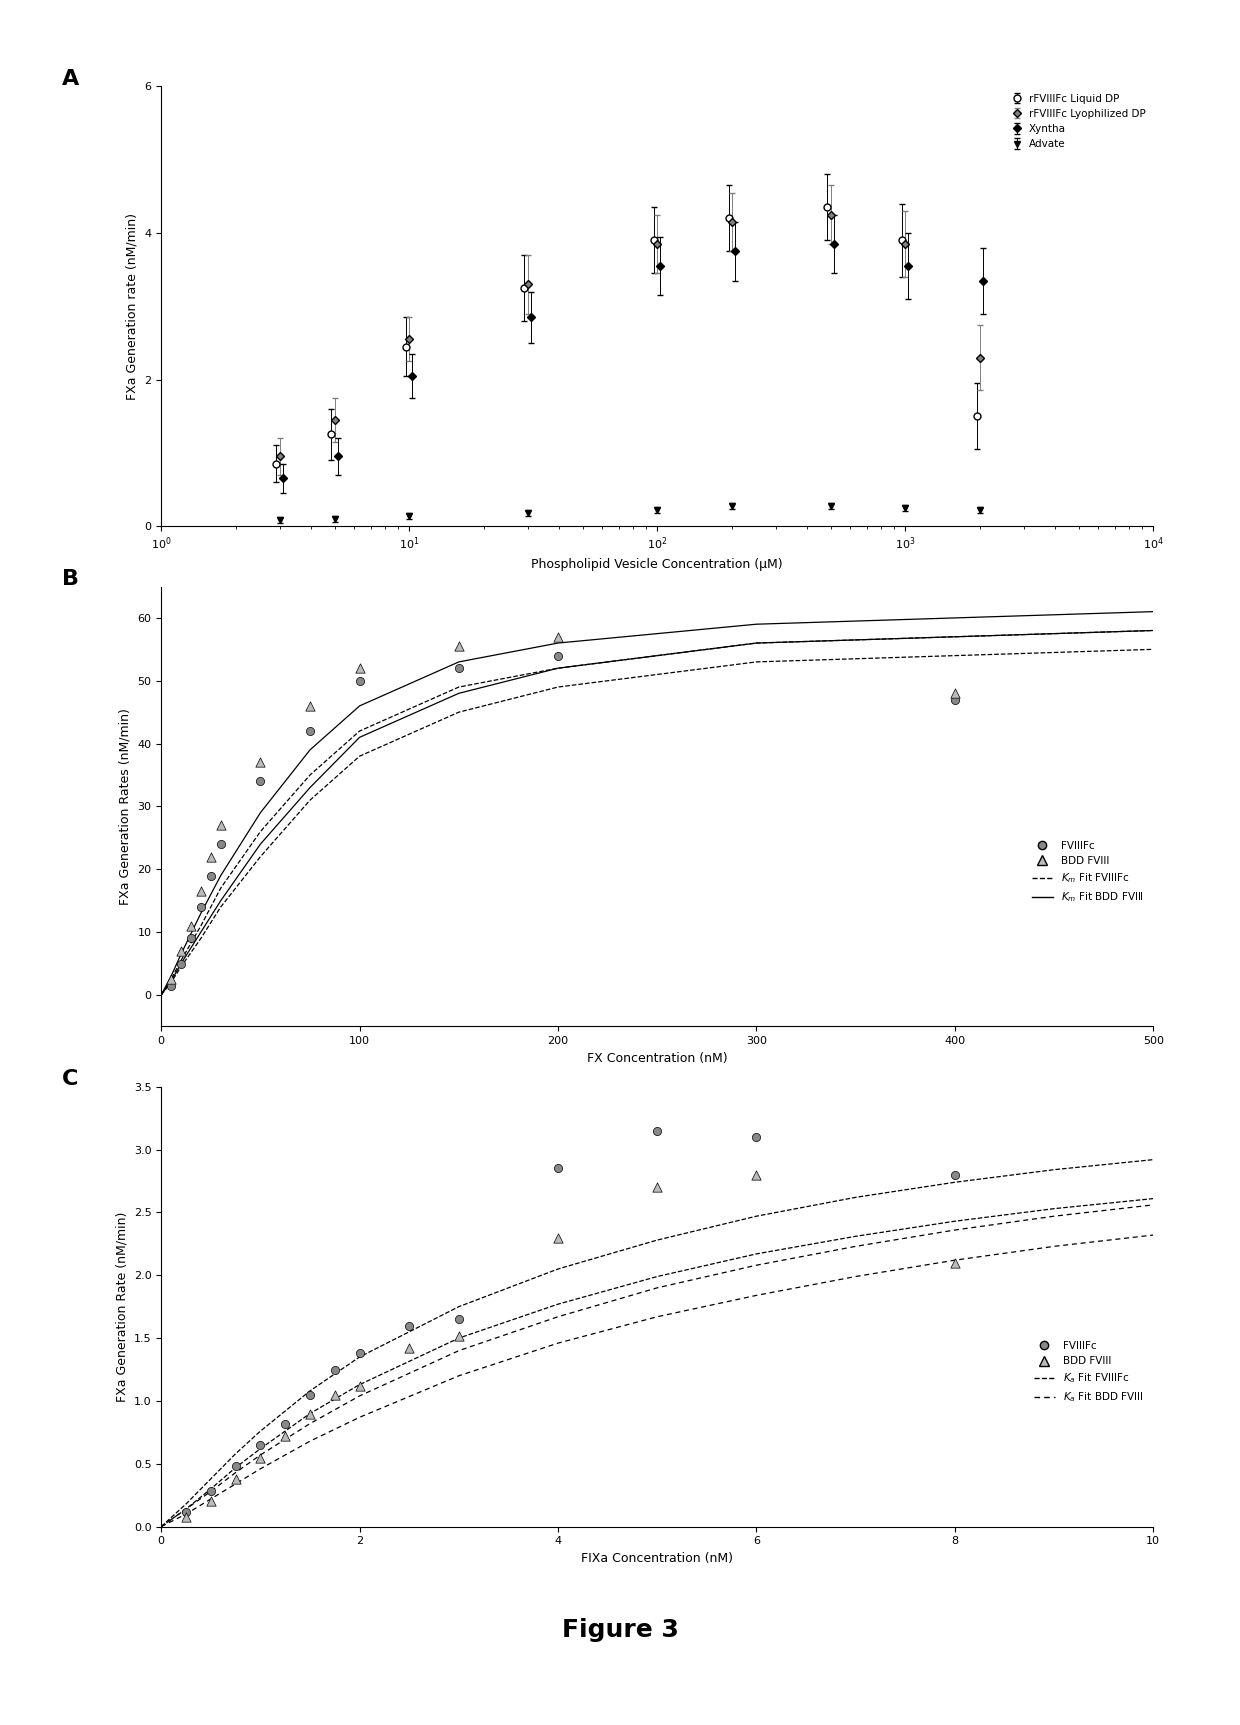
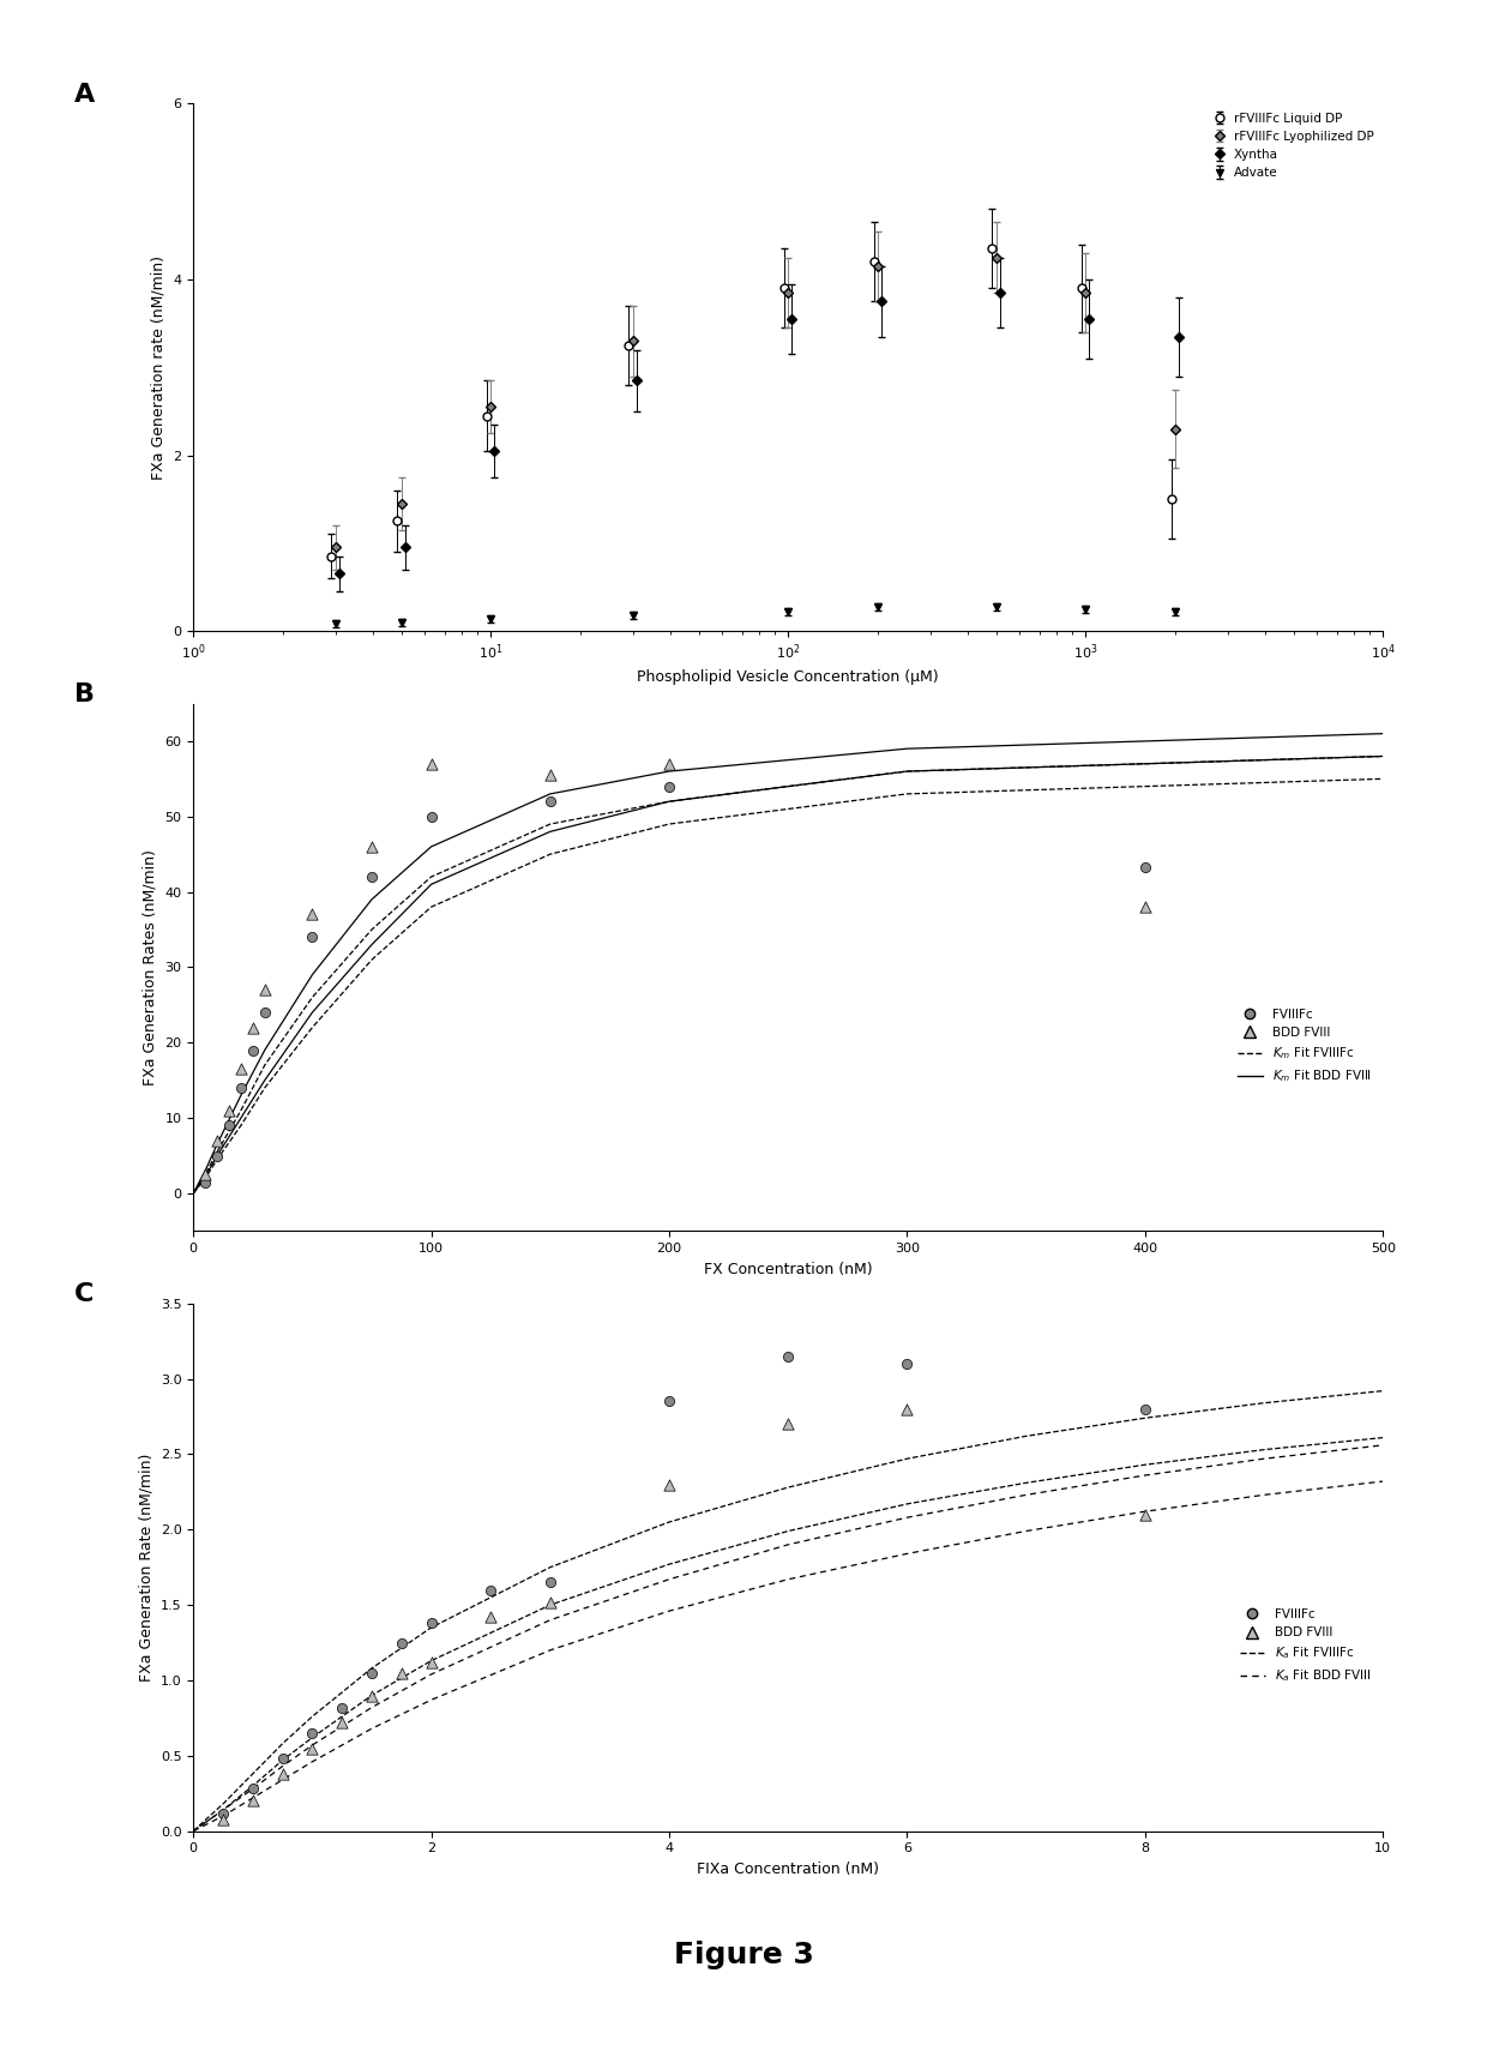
BDD FVIII/100: 52.0 -> 57.0
FVIIIFc/400: 47.0 -> 43.2
BDD FVIII/400: 48.0 -> 38.0
